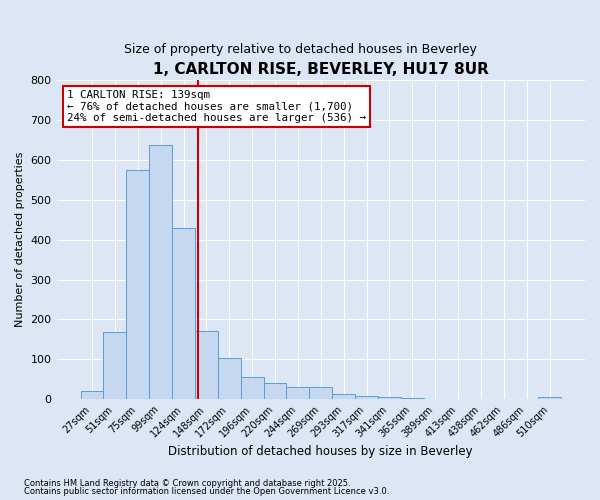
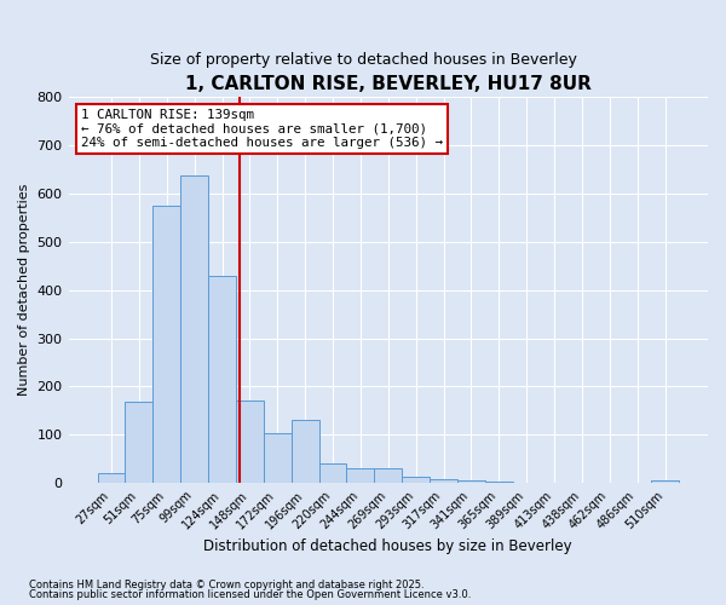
196sqm: 55 -> 130
